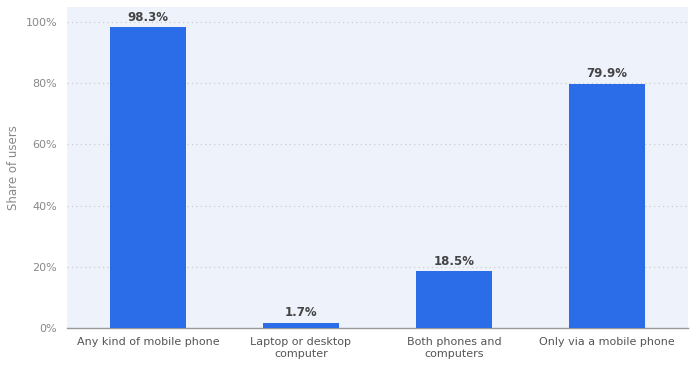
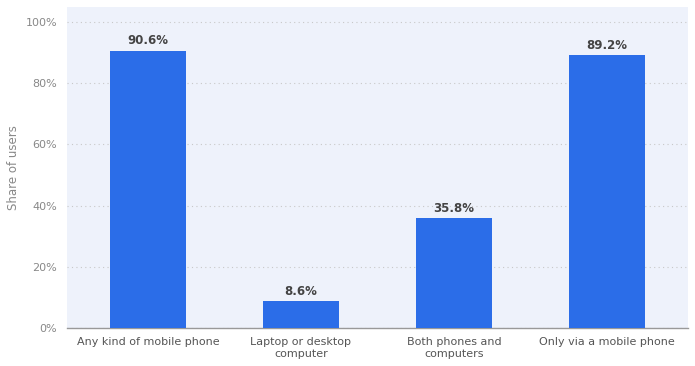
Any kind of mobile phone: 98.3% -> 90.6%
Laptop or desktop computer: 1.7% -> 8.6%
Both phones and computers: 18.5% -> 35.8%
Only via a mobile phone: 79.9% -> 89.2%
